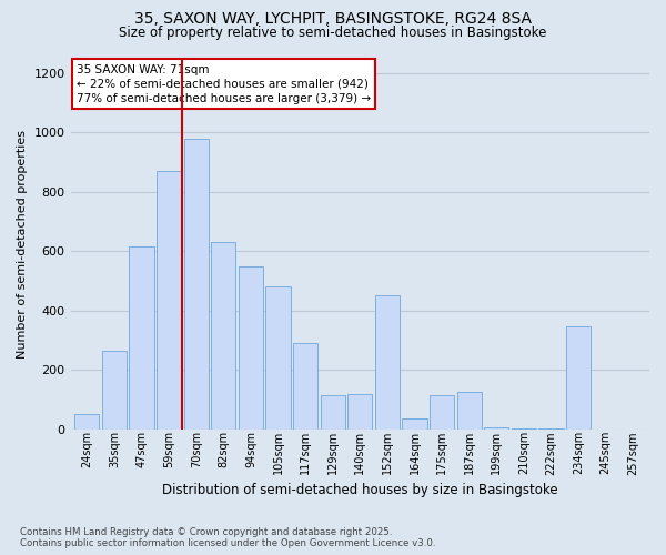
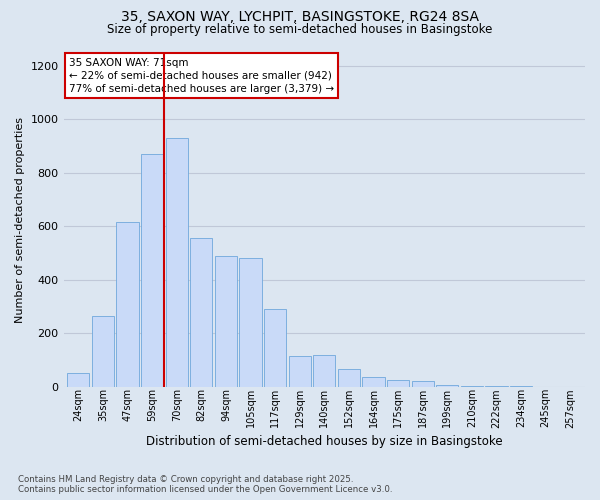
70sqm: 980 -> 930
82sqm: 630 -> 555
94sqm: 550 -> 490
152sqm: 450 -> 65
175sqm: 115 -> 25
187sqm: 125 -> 20
234sqm: 345 -> 1
